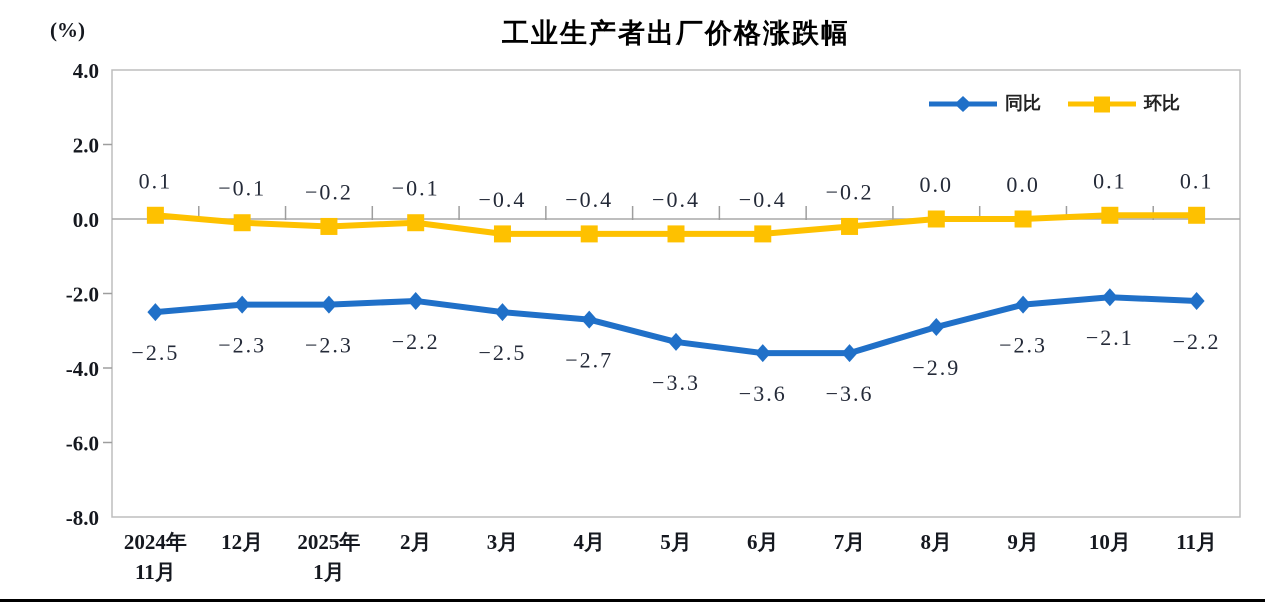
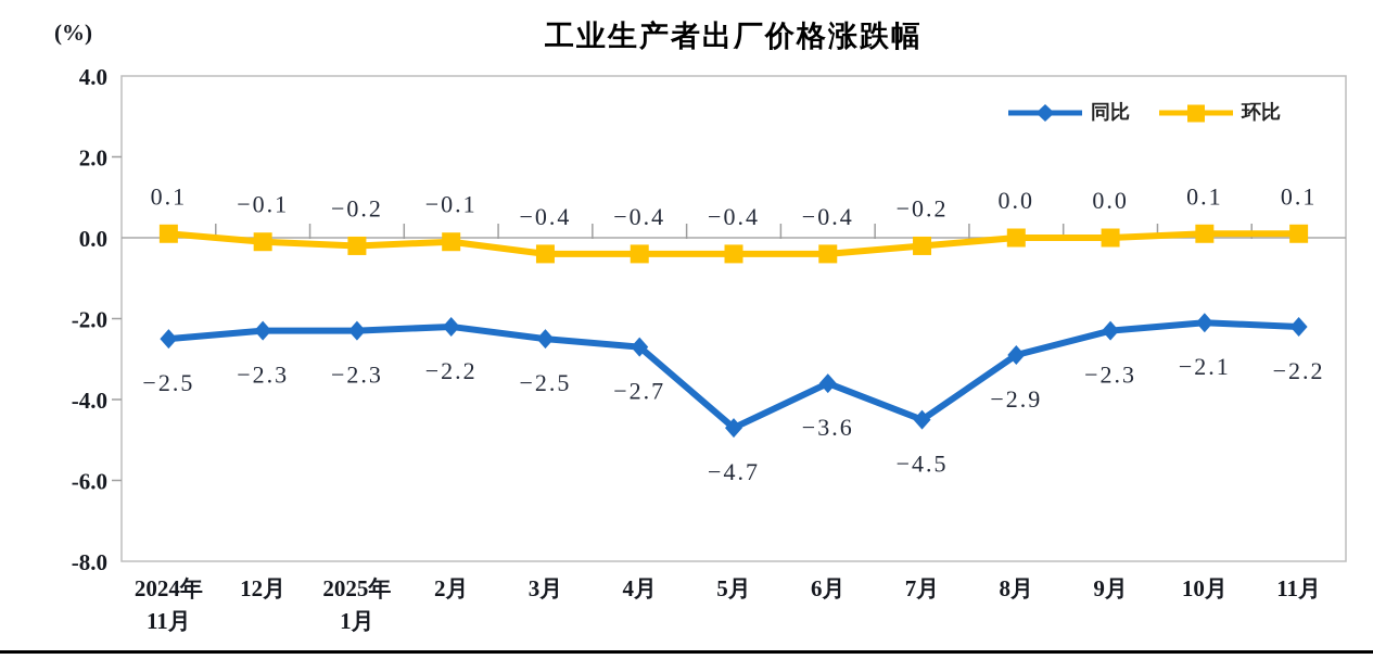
同比/5月: −3.3 -> −4.7
同比/7月: −3.6 -> −4.5
